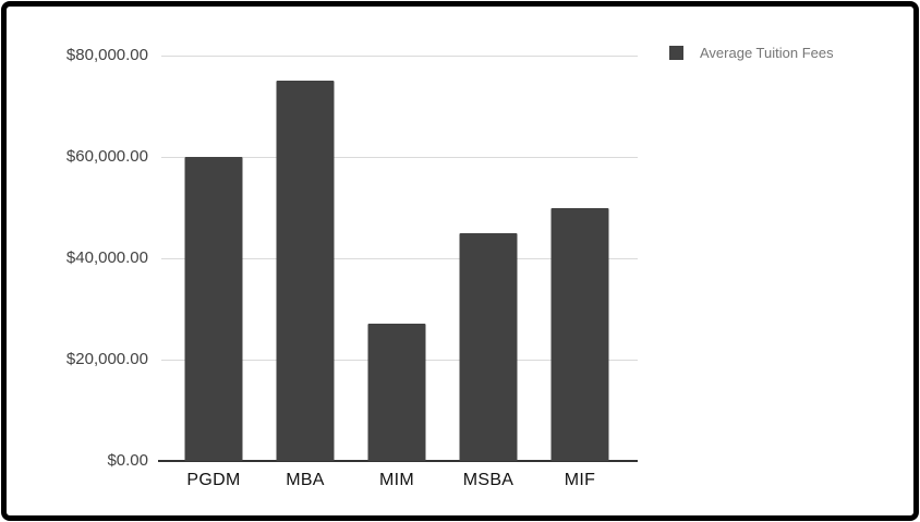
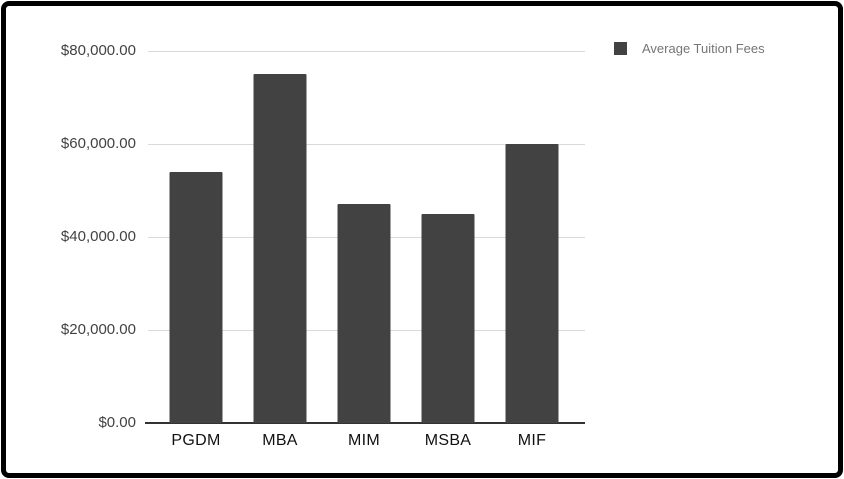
PGDM: $60000 -> $54000
MIM: $27000 -> $47000
MIF: $50000 -> $60000
